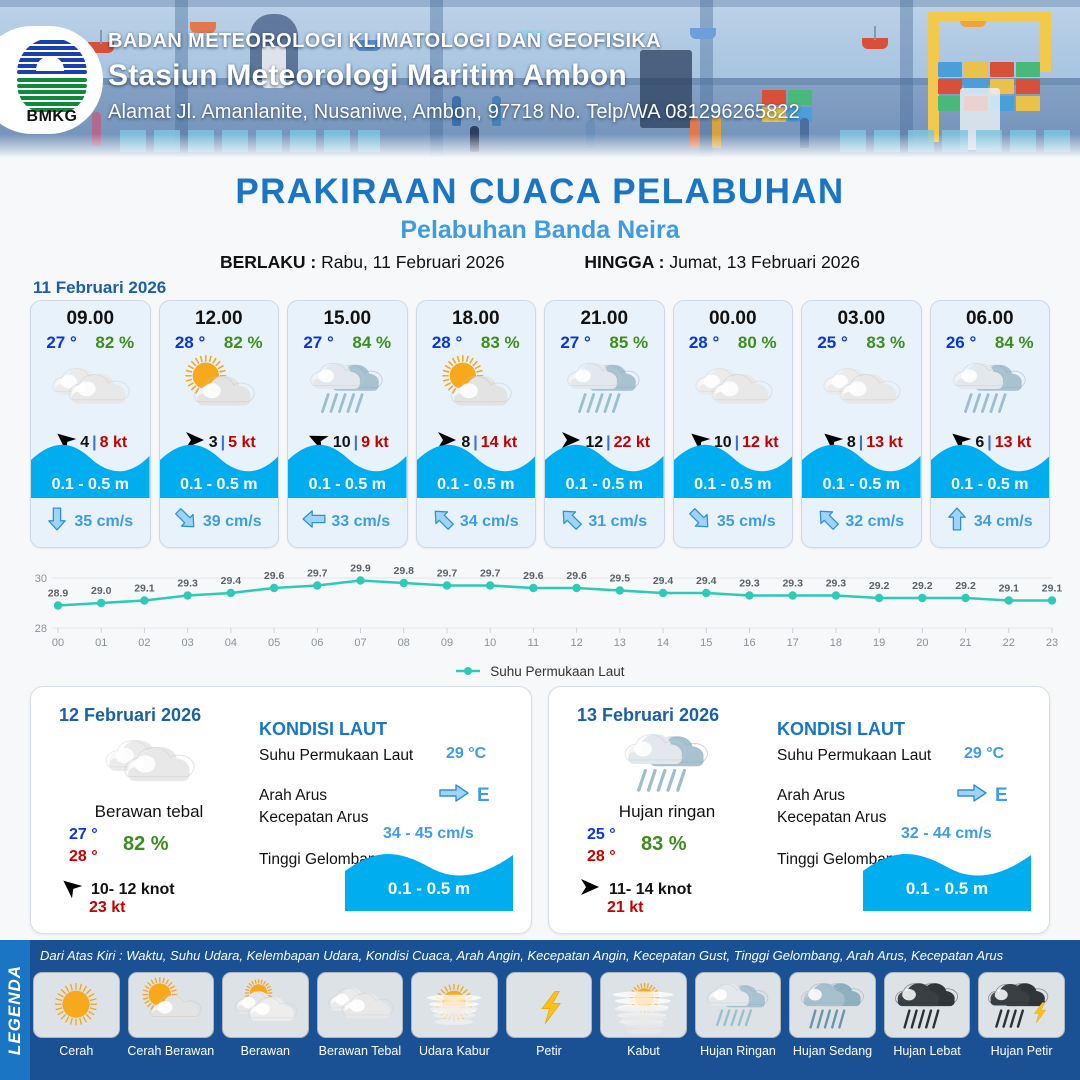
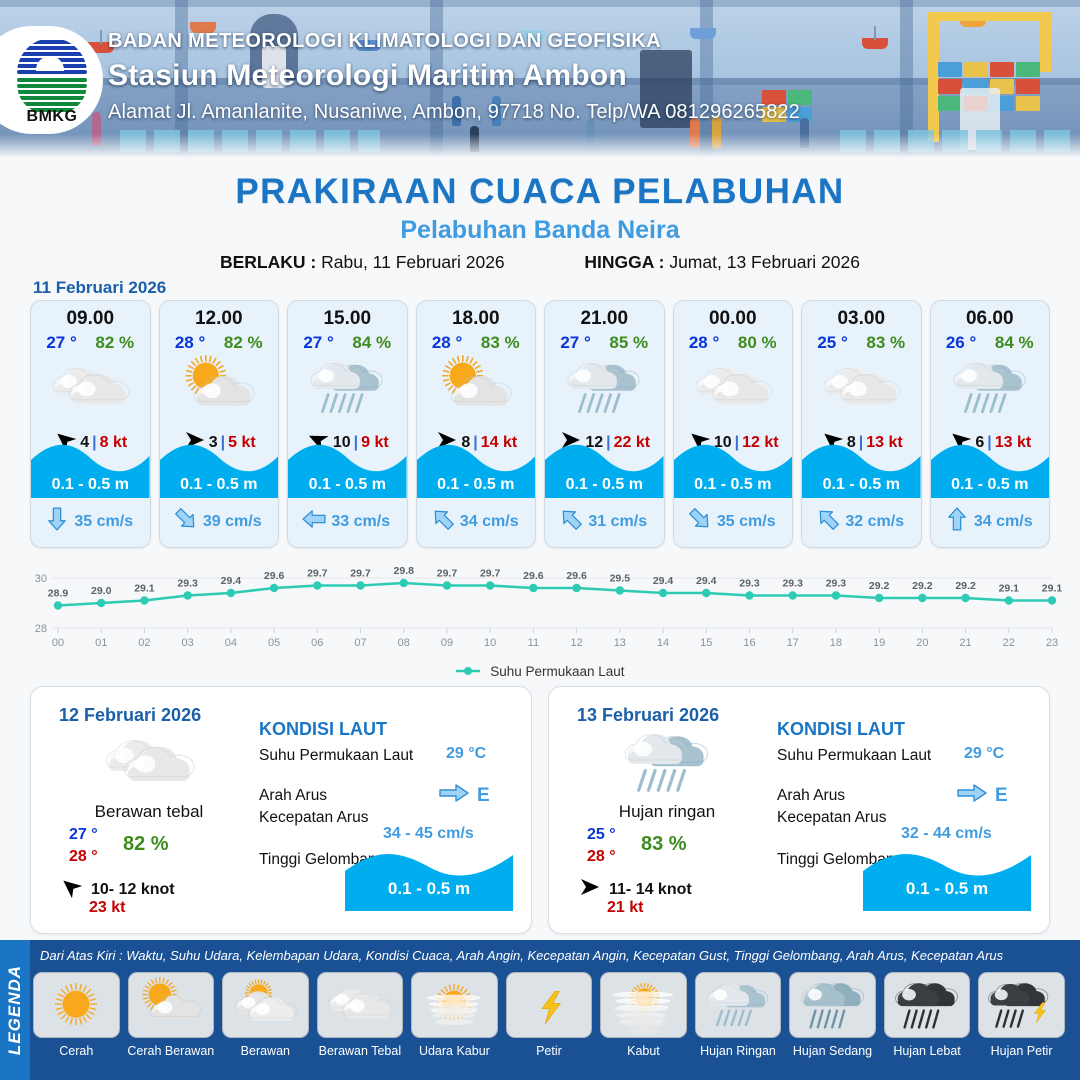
07: 29.9 -> 29.7
